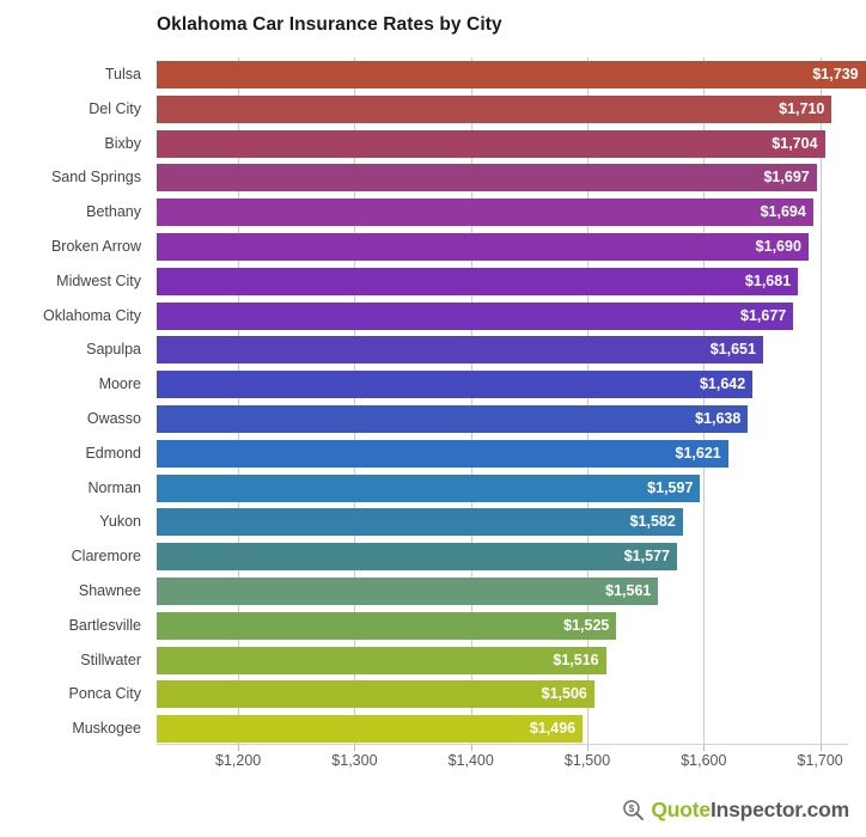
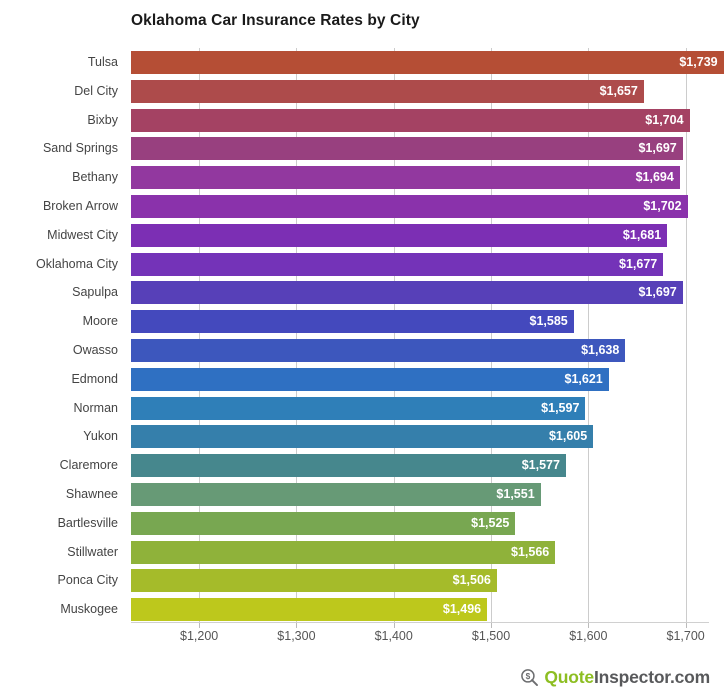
Del City: $1,710 -> $1,657
Broken Arrow: $1,690 -> $1,702
Sapulpa: $1,651 -> $1,697
Moore: $1,642 -> $1,585
Yukon: $1,582 -> $1,605
Shawnee: $1,561 -> $1,551
Stillwater: $1,516 -> $1,566
